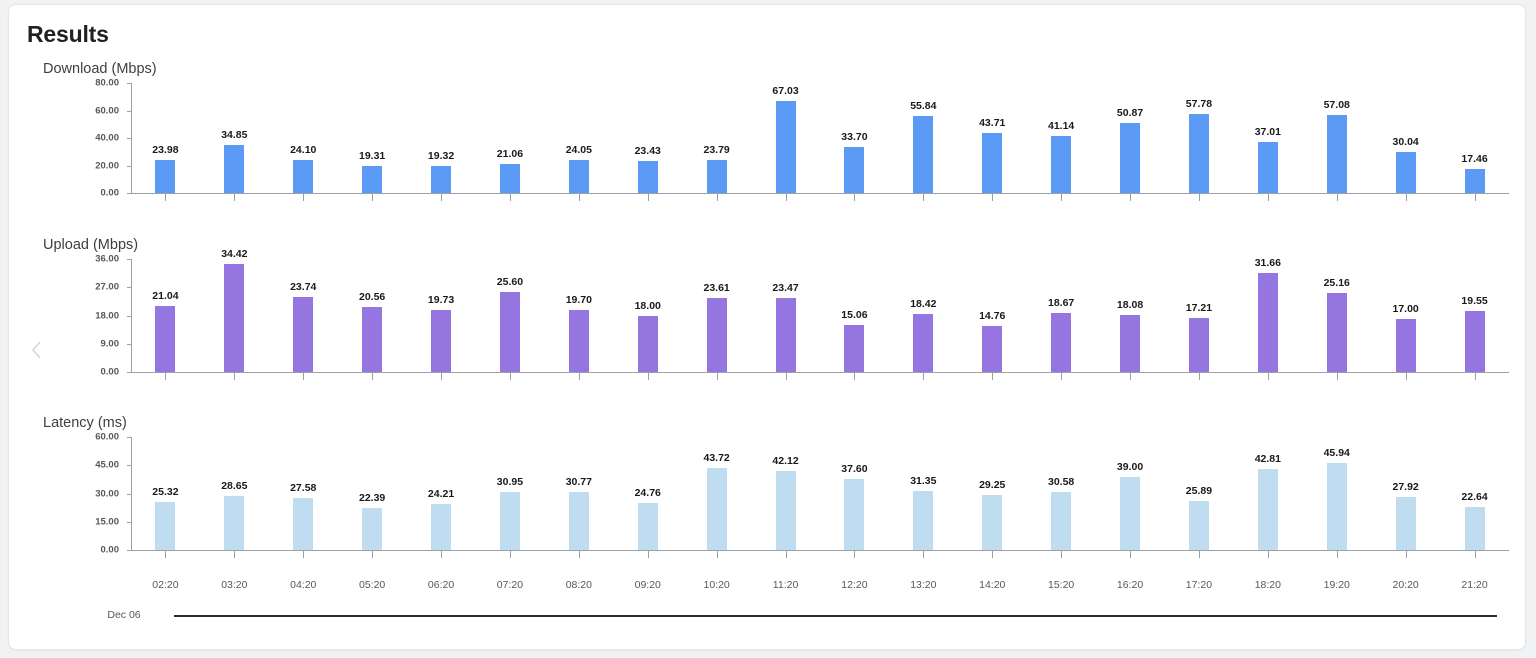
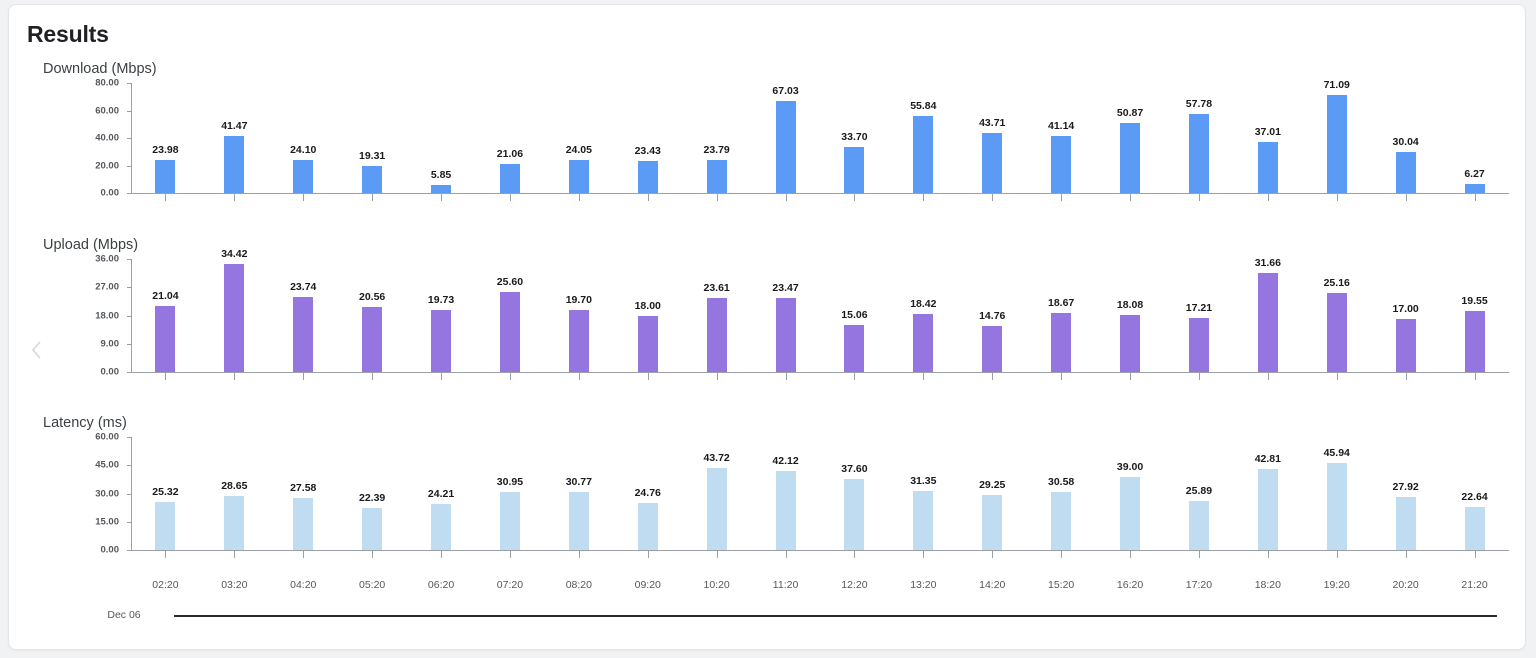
Download (Mbps)/03:20: 34.85 -> 41.47
Download (Mbps)/06:20: 19.32 -> 5.85
Download (Mbps)/19:20: 57.08 -> 71.09
Download (Mbps)/21:20: 17.46 -> 6.27
